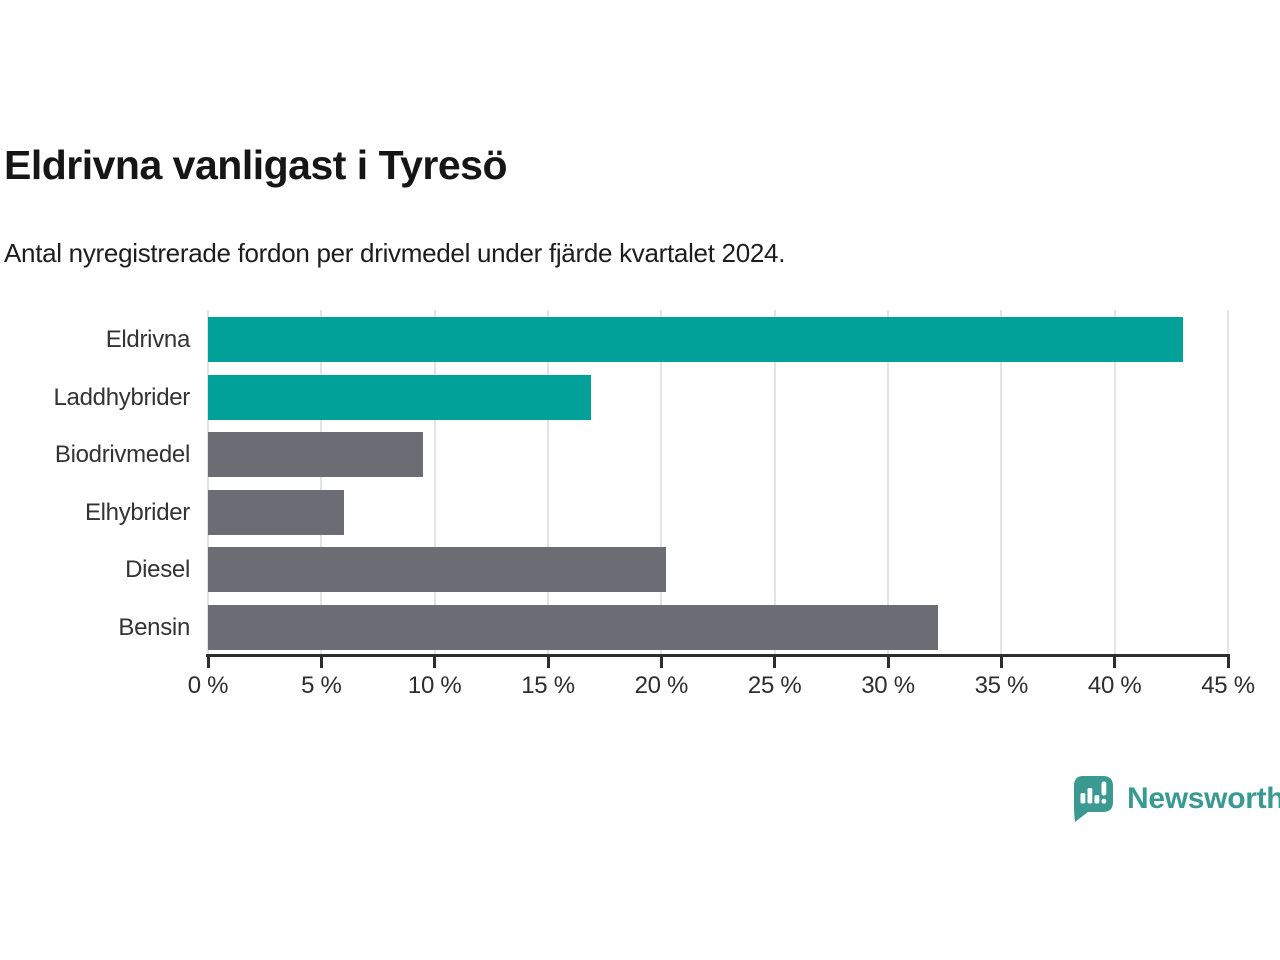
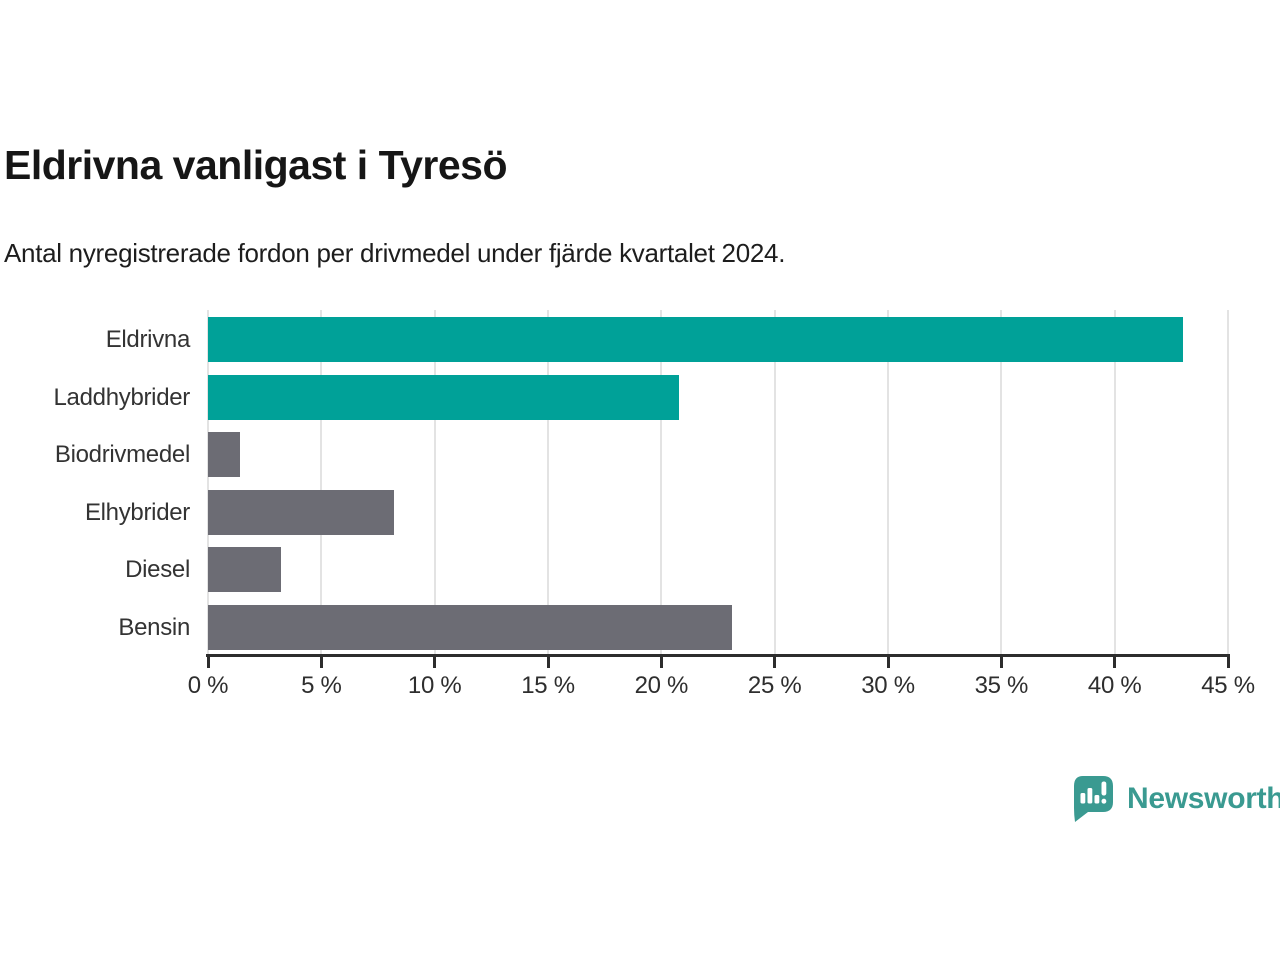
Laddhybrider: 16.9% -> 20.8%
Biodrivmedel: 9.5% -> 1.4%
Elhybrider: 6.0% -> 8.2%
Diesel: 20.2% -> 3.2%
Bensin: 32.2% -> 23.1%
